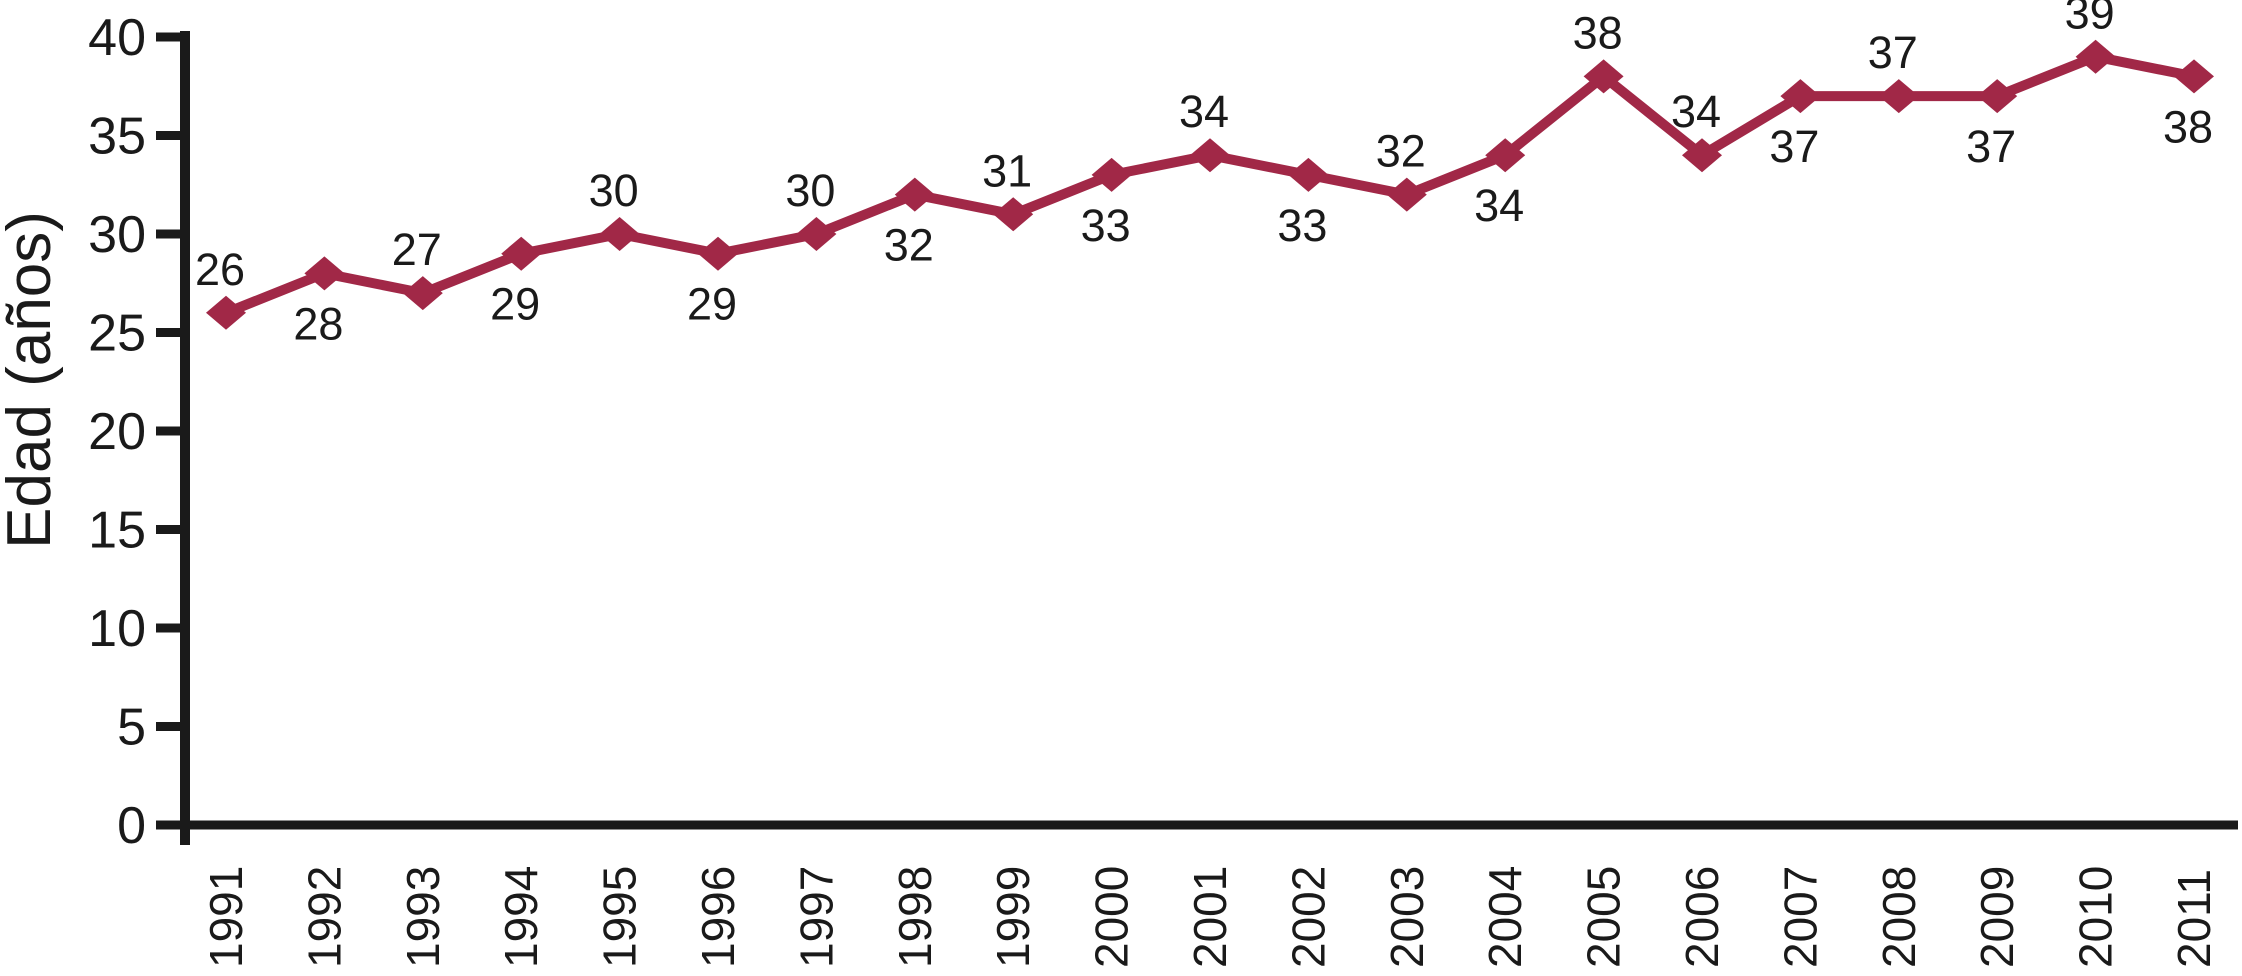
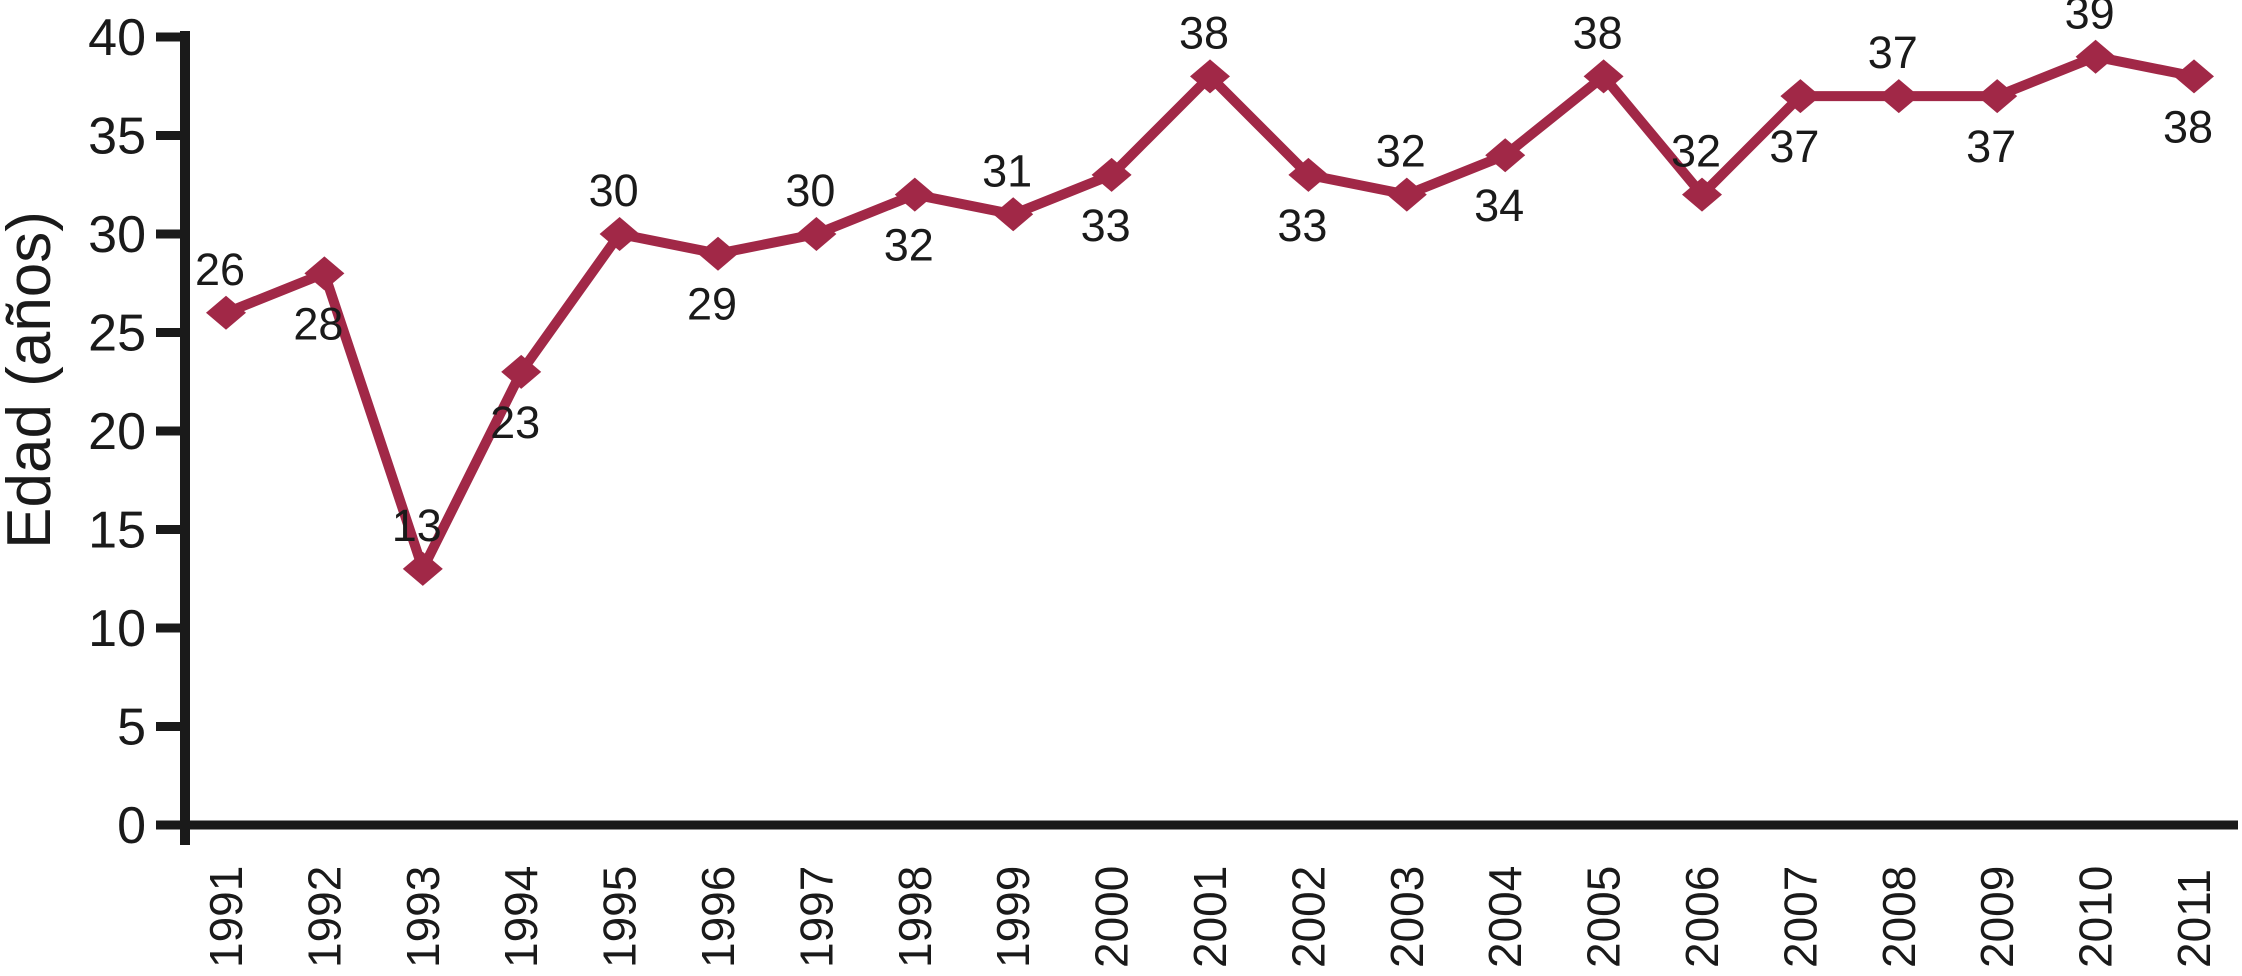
1993: 27 -> 13
1994: 29 -> 23
2001: 34 -> 38
2006: 34 -> 32
